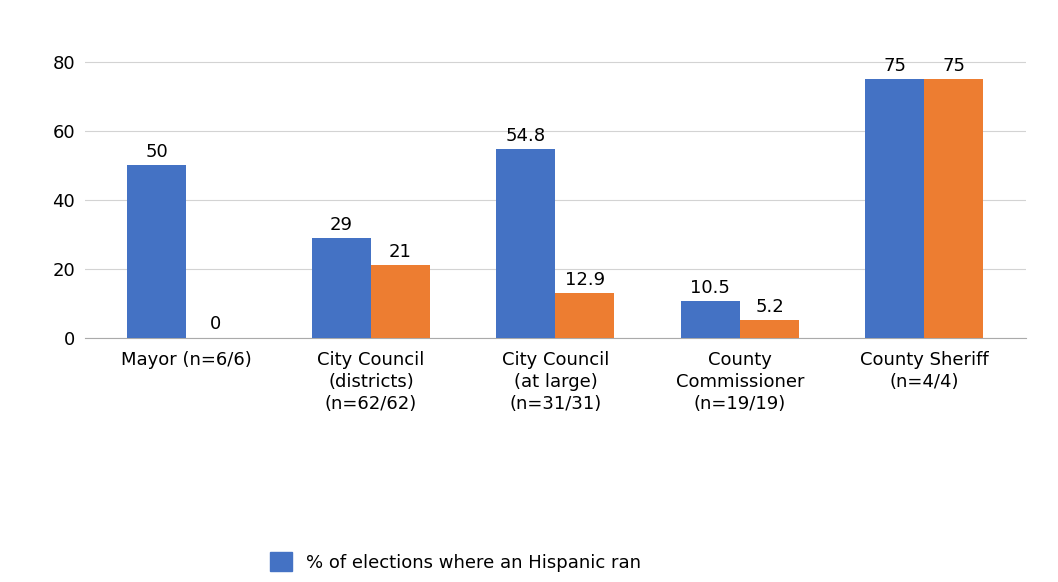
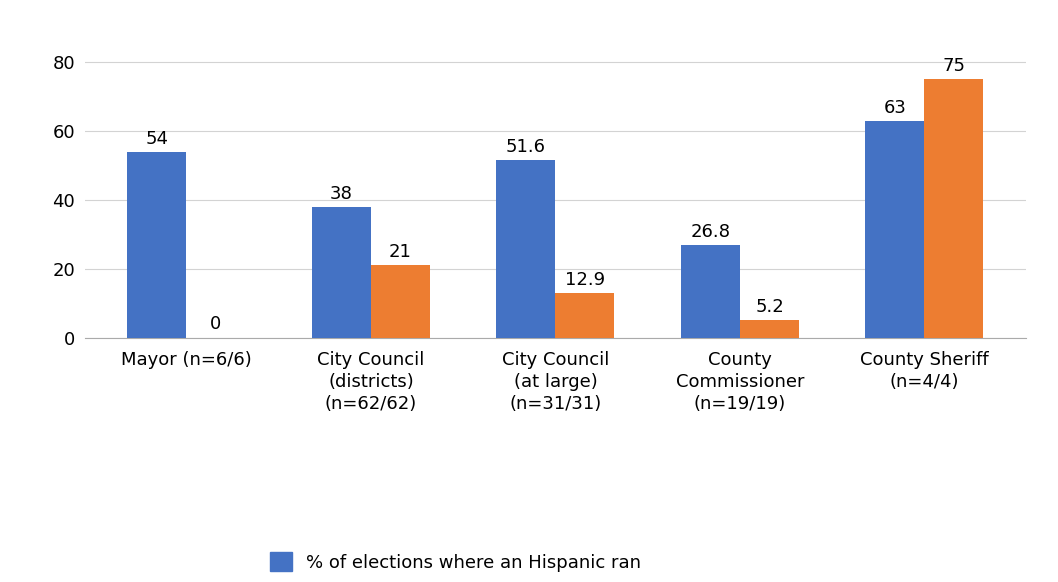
% of elections where an Hispanic ran/Mayor (n=6/6): 50 -> 54
% of elections where an Hispanic ran/City Council (districts) (n=62/62): 29 -> 38
% of elections where an Hispanic ran/City Council (at large) (n=31/31): 54.8 -> 51.6
% of elections where an Hispanic ran/County Commissioner (n=19/19): 10.5 -> 26.8
% of elections where an Hispanic ran/County Sheriff (n=4/4): 75 -> 63
